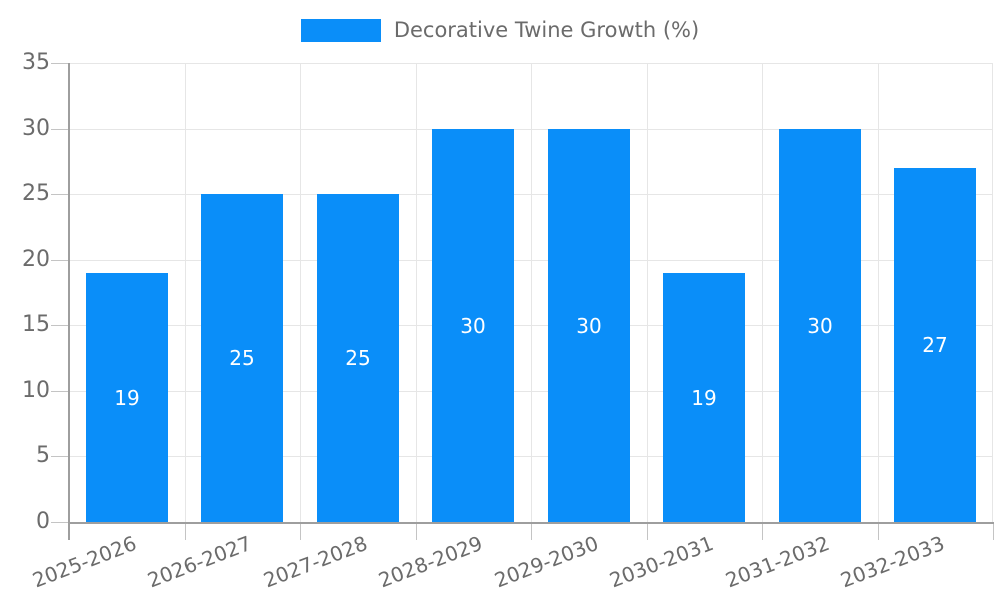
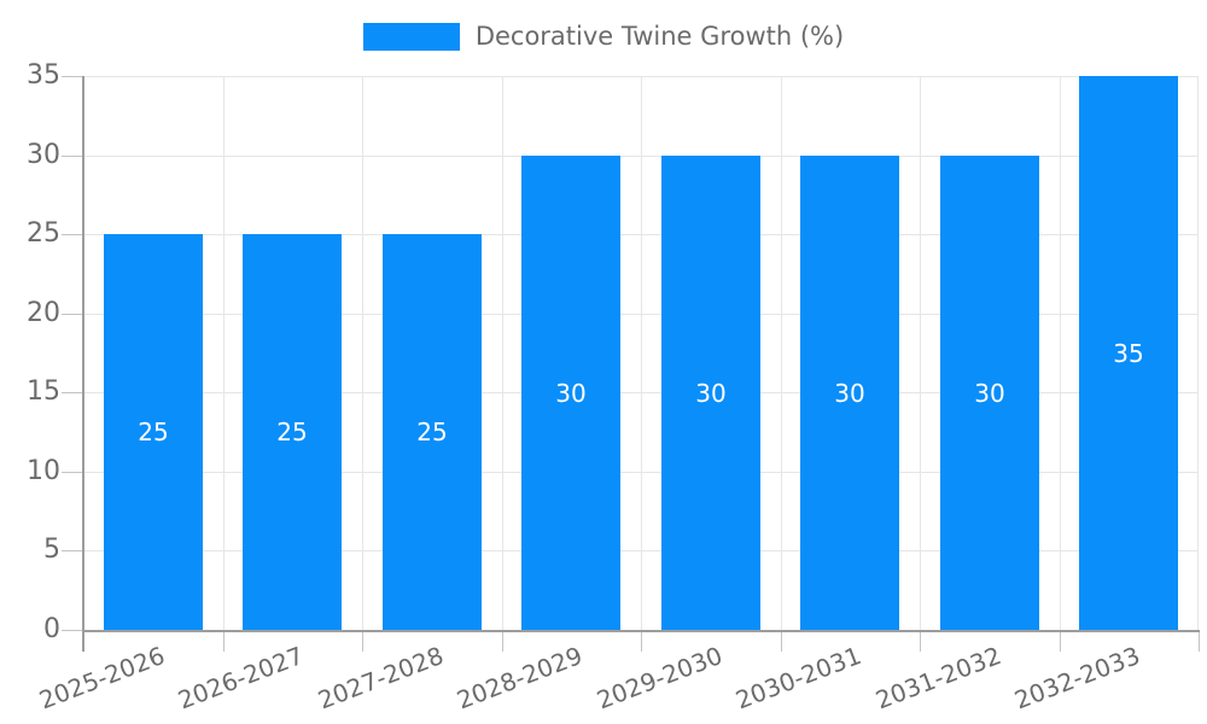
2025-2026: 19 -> 25
2030-2031: 19 -> 30
2032-2033: 27 -> 35
